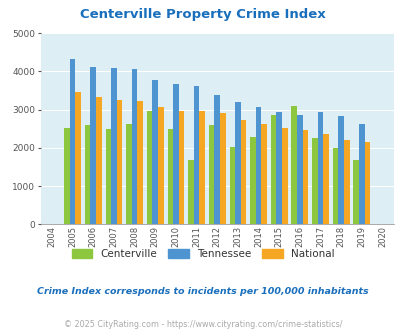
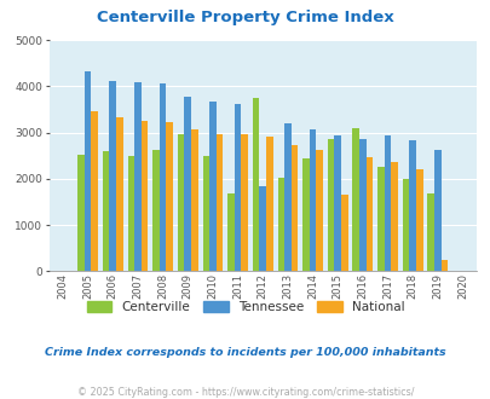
Centerville/2012: 2590 -> 3750
Tennessee/2012: 3380 -> 1850
Centerville/2014: 2280 -> 2450
National/2015: 2510 -> 1650
National/2019: 2150 -> 250
